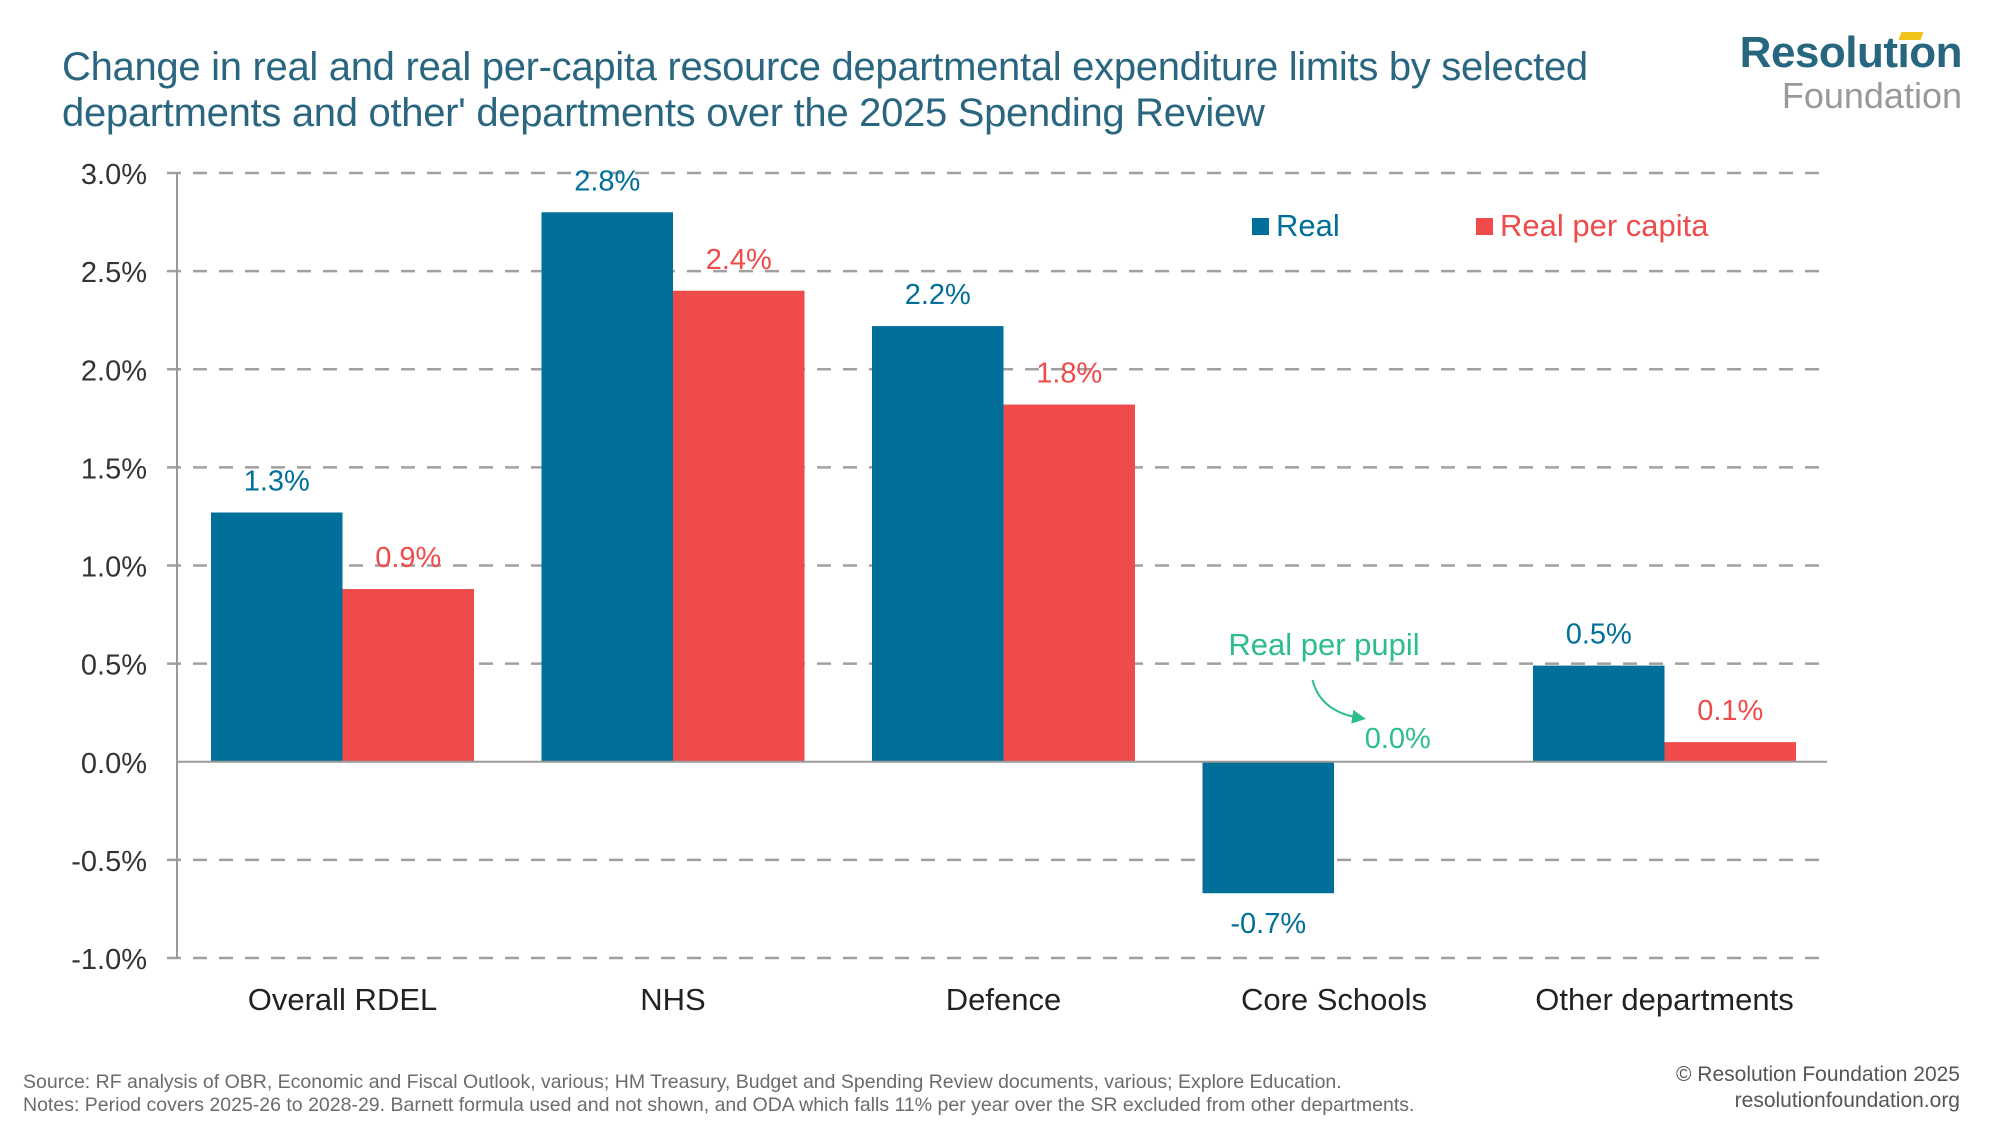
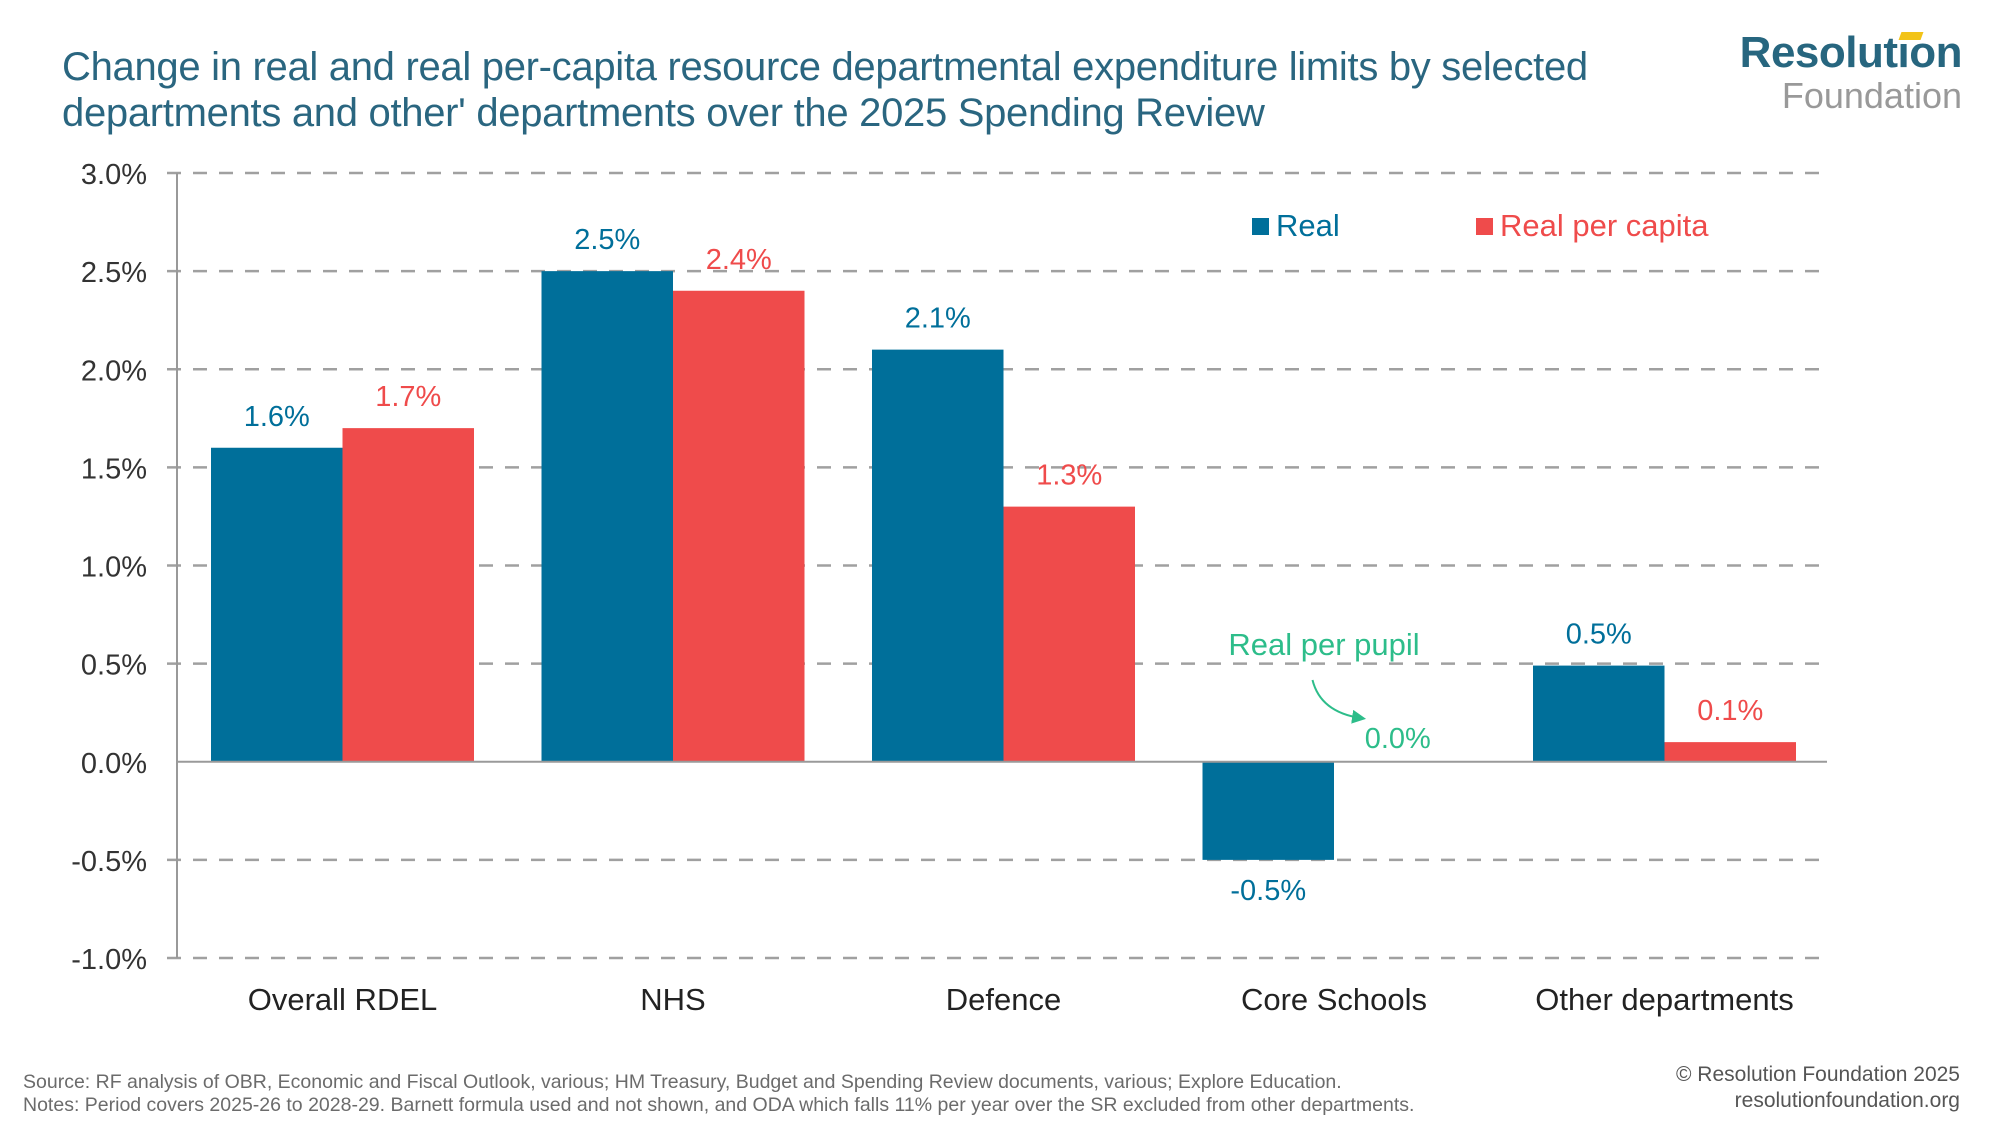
Real/Overall RDEL: 1.3% -> 1.6%
Real per capita/Overall RDEL: 0.9% -> 1.7%
Real/NHS: 2.8% -> 2.5%
Real/Defence: 2.2% -> 2.1%
Real per capita/Defence: 1.8% -> 1.3%
Real/Core Schools: -0.7% -> -0.5%
